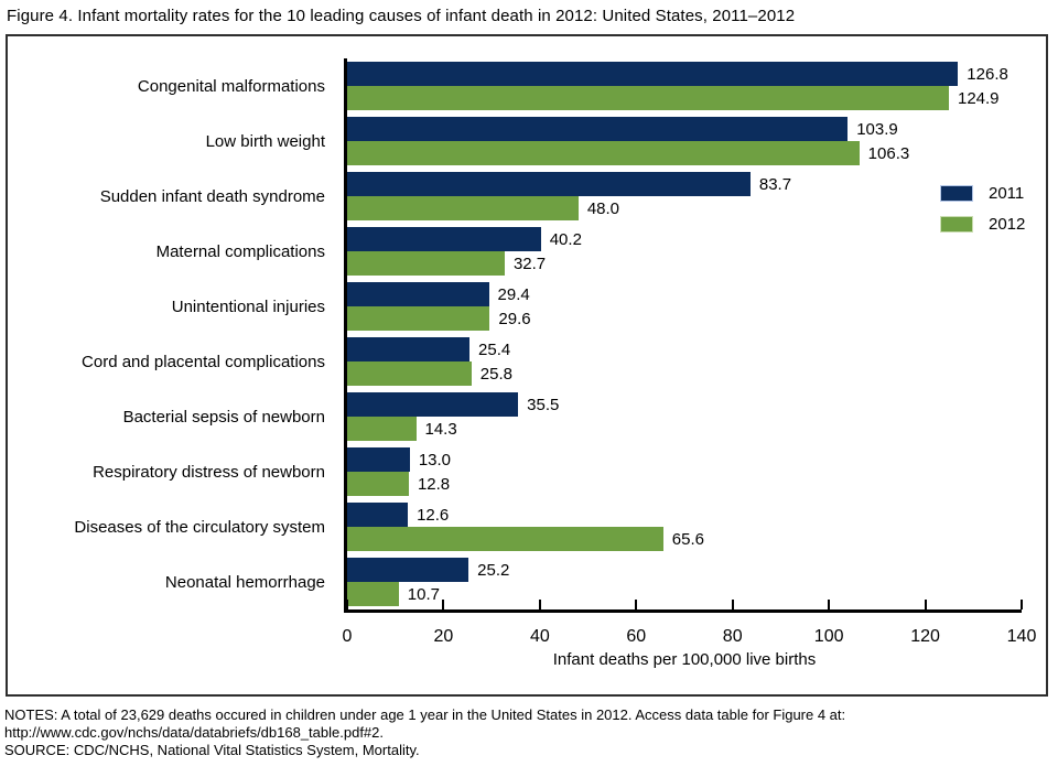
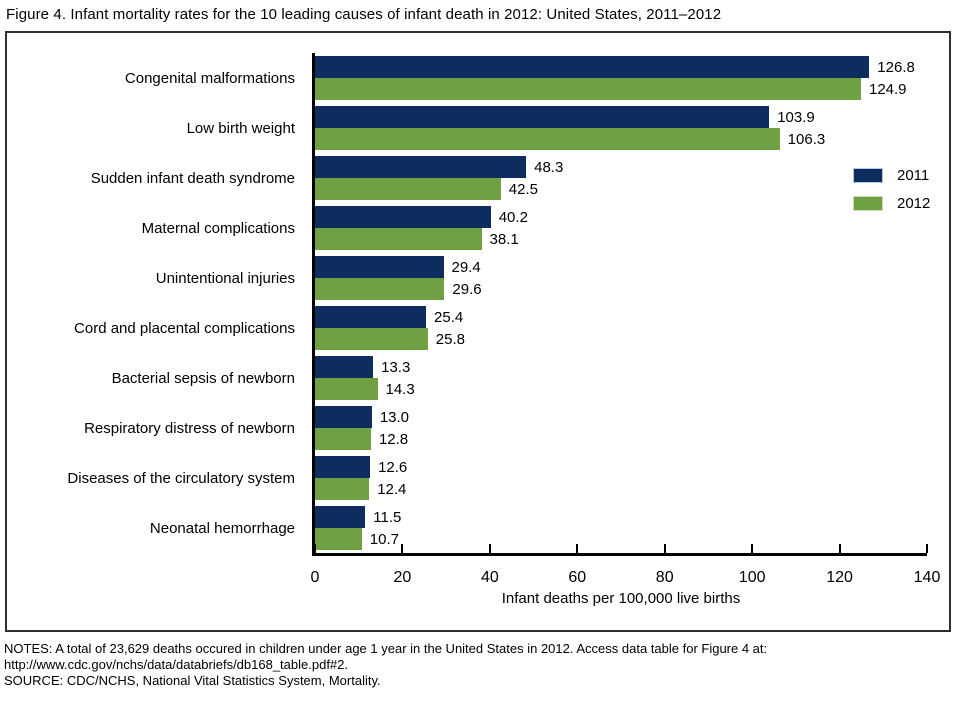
2011/Sudden infant death syndrome: 83.7 -> 48.3
2012/Sudden infant death syndrome: 48.0 -> 42.5
2012/Maternal complications: 32.7 -> 38.1
2011/Bacterial sepsis of newborn: 35.5 -> 13.3
2012/Diseases of the circulatory system: 65.6 -> 12.4
2011/Neonatal hemorrhage: 25.2 -> 11.5
